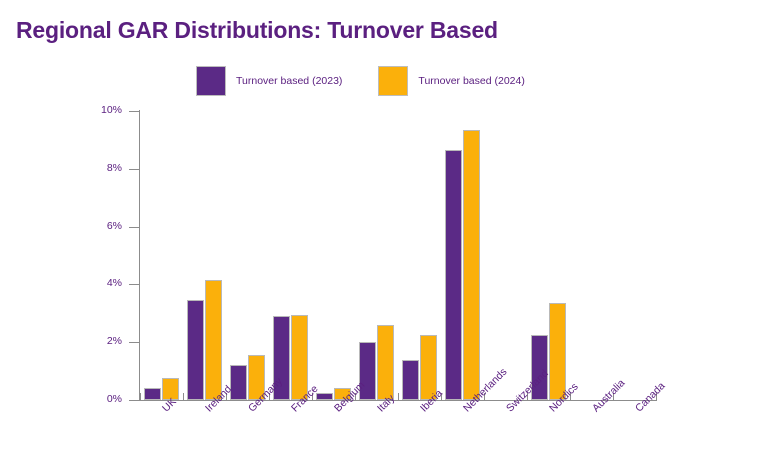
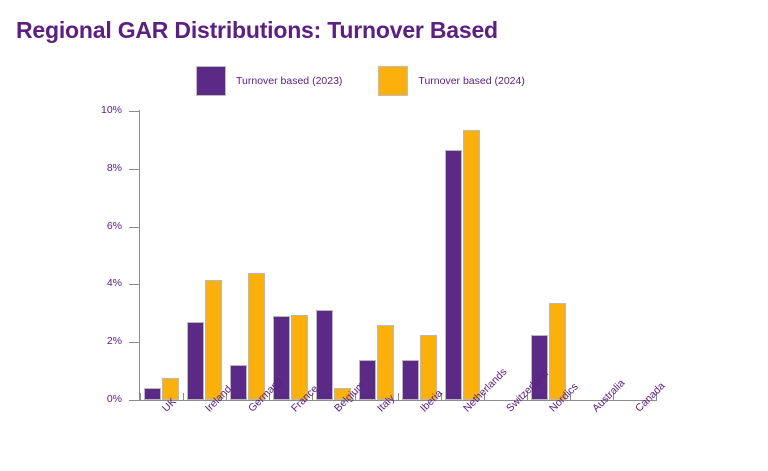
Turnover based (2023)/Ireland: 3.5% -> 2.7%
Turnover based (2024)/Germany: 1.6% -> 4.4%
Turnover based (2023)/Belgium: 0.2% -> 3.1%
Turnover based (2023)/Italy: 2.0% -> 1.4%
